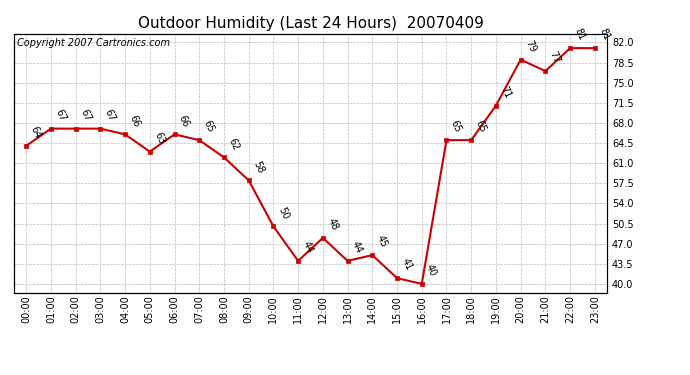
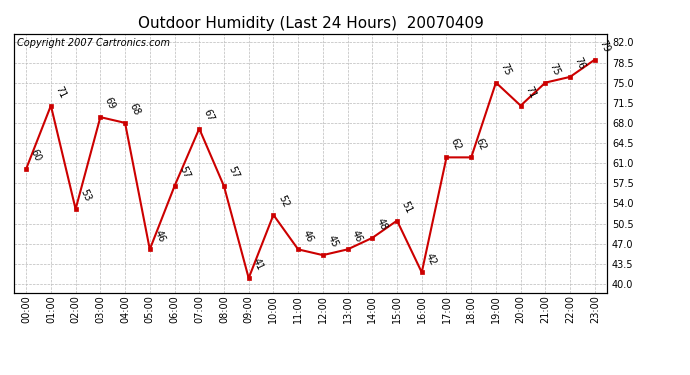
00:00: 64 -> 60
01:00: 67 -> 71
02:00: 67 -> 53
03:00: 67 -> 69
04:00: 66 -> 68
05:00: 63 -> 46
06:00: 66 -> 57
07:00: 65 -> 67
08:00: 62 -> 57
09:00: 58 -> 41
10:00: 50 -> 52
11:00: 44 -> 46
12:00: 48 -> 45
13:00: 44 -> 46
14:00: 45 -> 48
15:00: 41 -> 51
16:00: 40 -> 42
17:00: 65 -> 62
18:00: 65 -> 62
19:00: 71 -> 75
20:00: 79 -> 71
21:00: 77 -> 75
22:00: 81 -> 76
23:00: 81 -> 79
